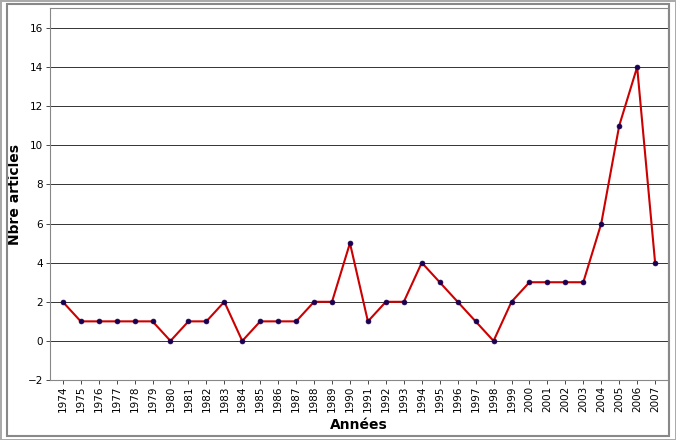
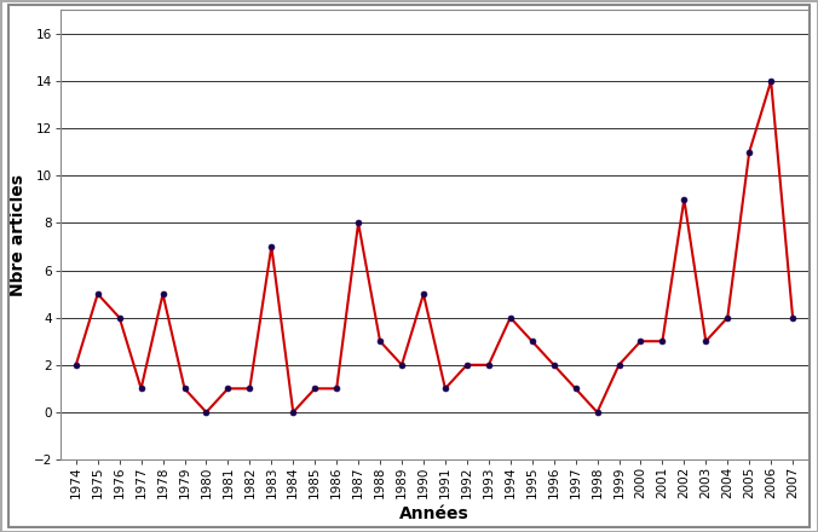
1975: 1 -> 5
1976: 1 -> 4
1978: 1 -> 5
1983: 2 -> 7
1987: 1 -> 8
1988: 2 -> 3
2002: 3 -> 9
2004: 6 -> 4
